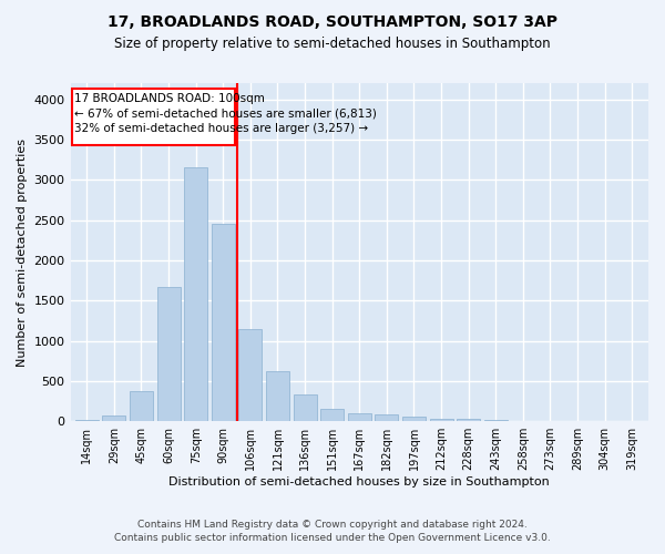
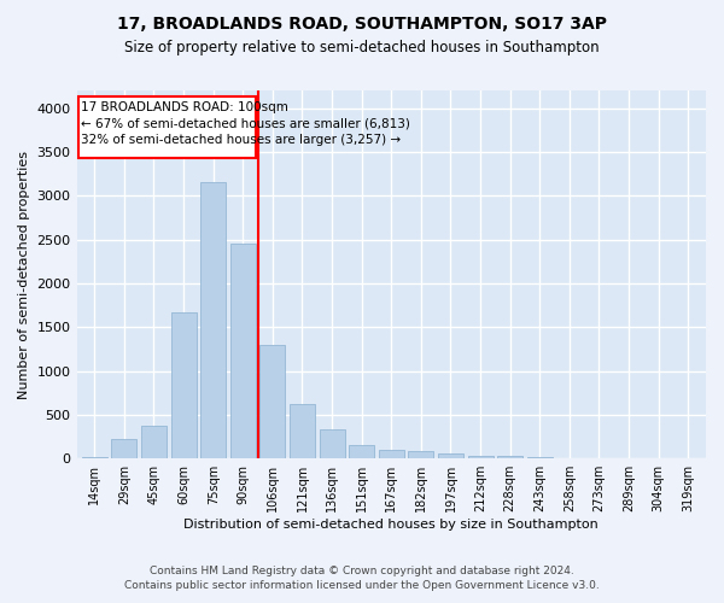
29sqm: 70 -> 220
106sqm: 1150 -> 1300
